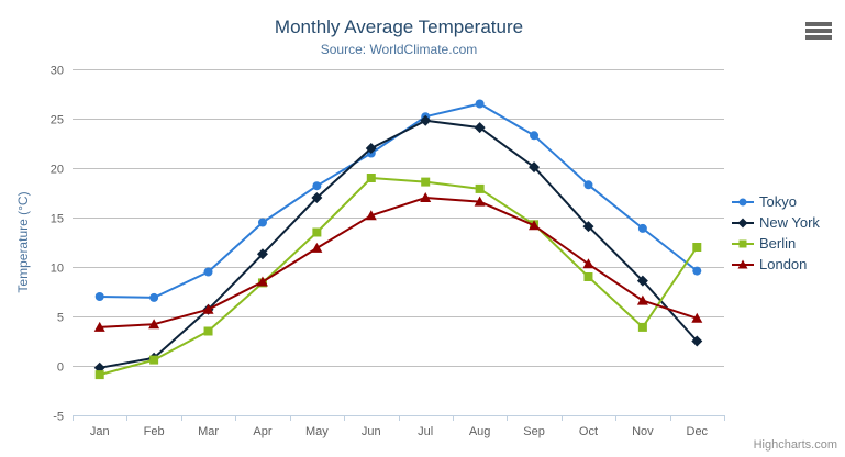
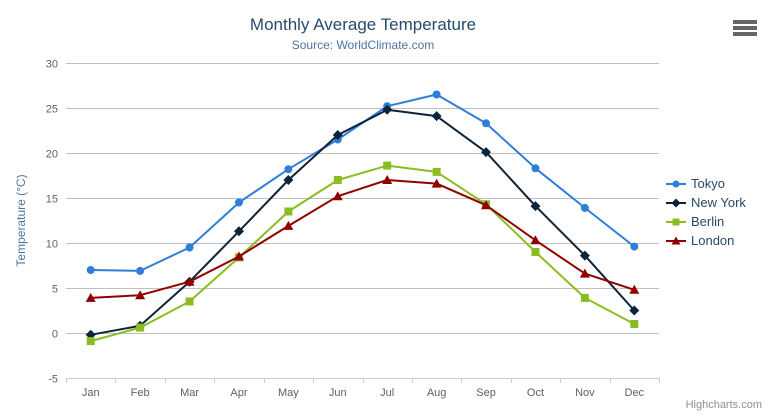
Berlin/Jun: 19 -> 17
Berlin/Dec: 12 -> 1
